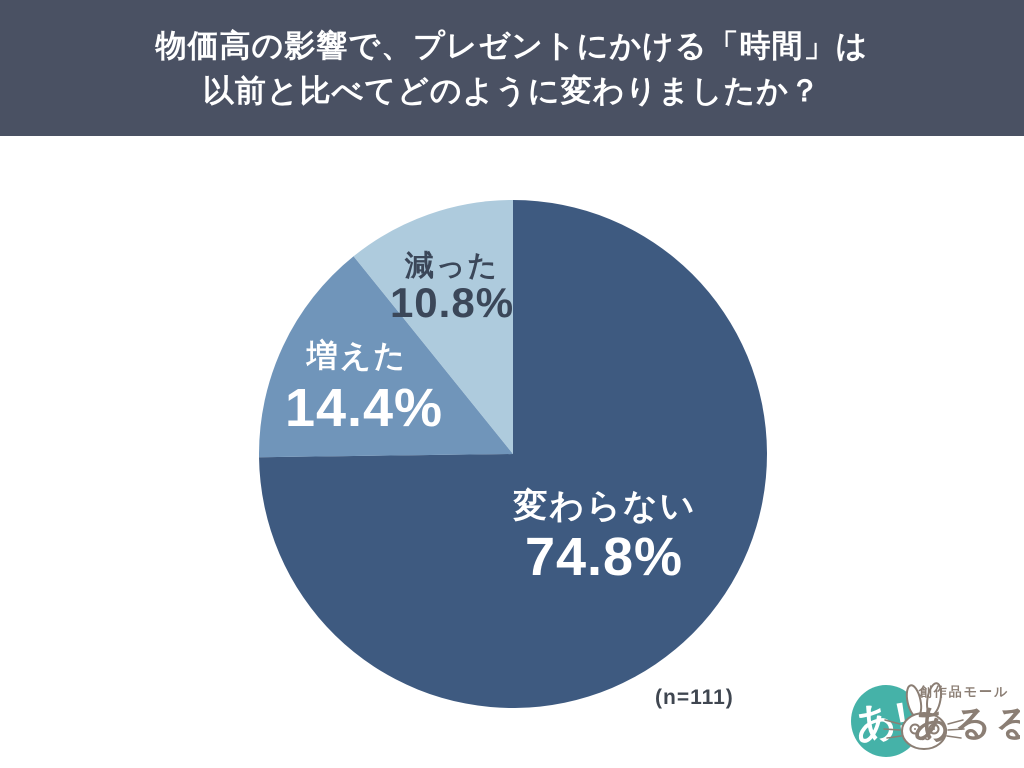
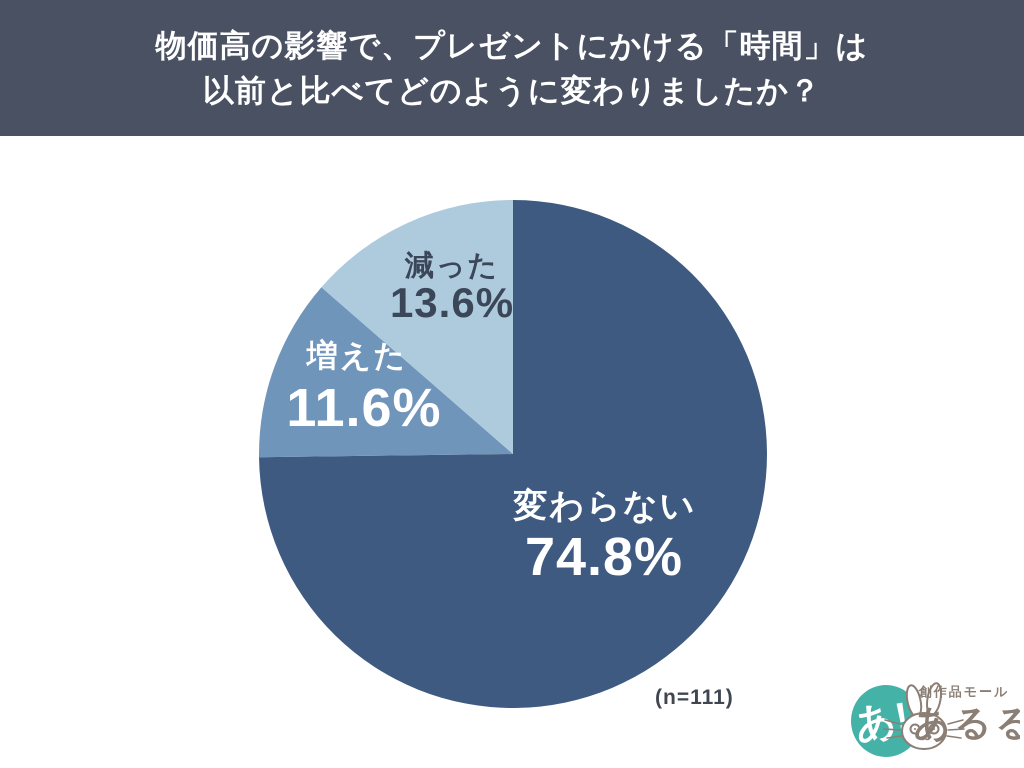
増えた: 14.4% -> 11.6%
減った: 10.8% -> 13.6%
